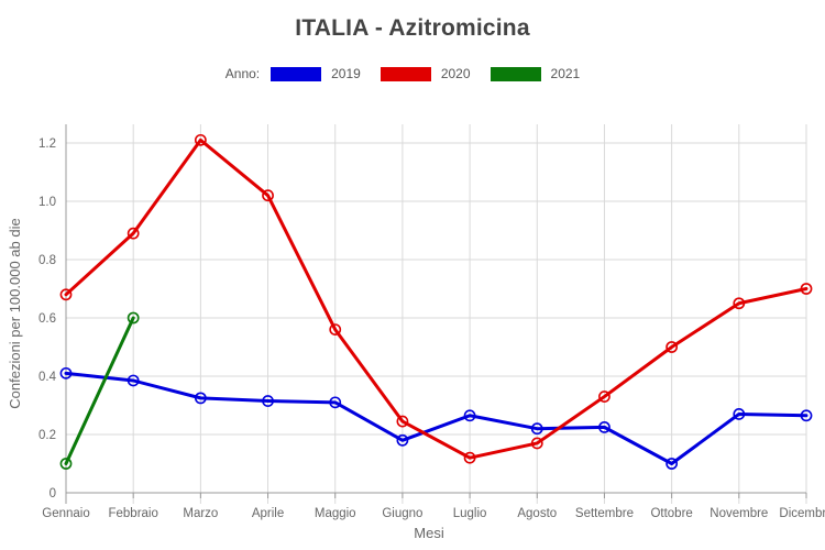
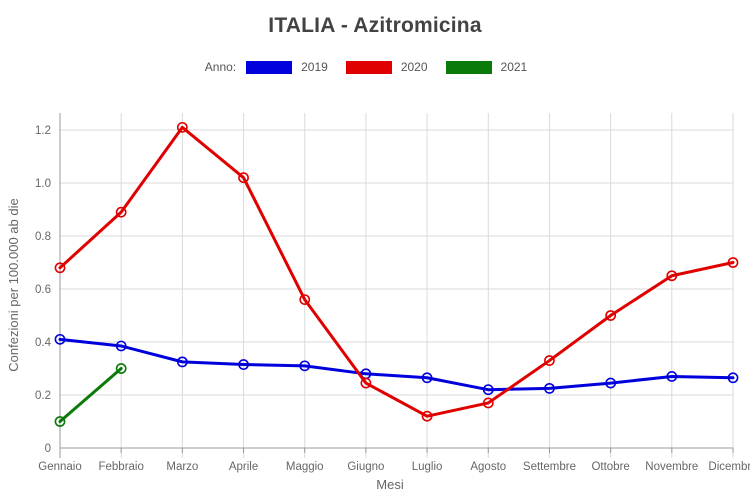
2021/Febbraio: 0.6 -> 0.3
2019/Giugno: 0.18 -> 0.28
2019/Ottobre: 0.10 -> 0.24
